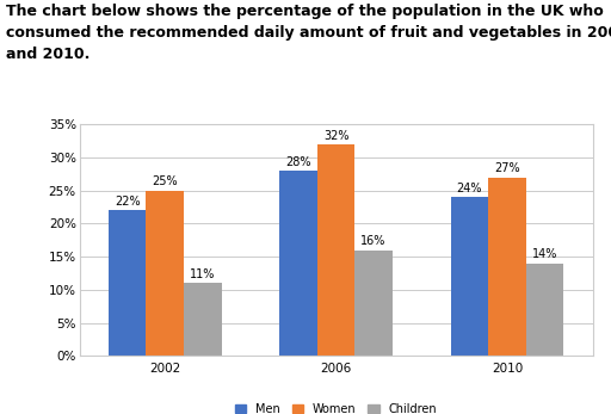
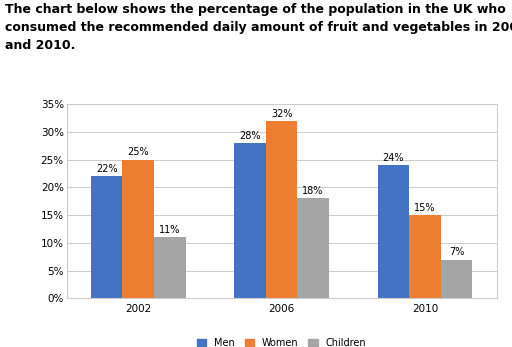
Children/2006: 16% -> 18%
Women/2010: 27% -> 15%
Children/2010: 14% -> 7%
